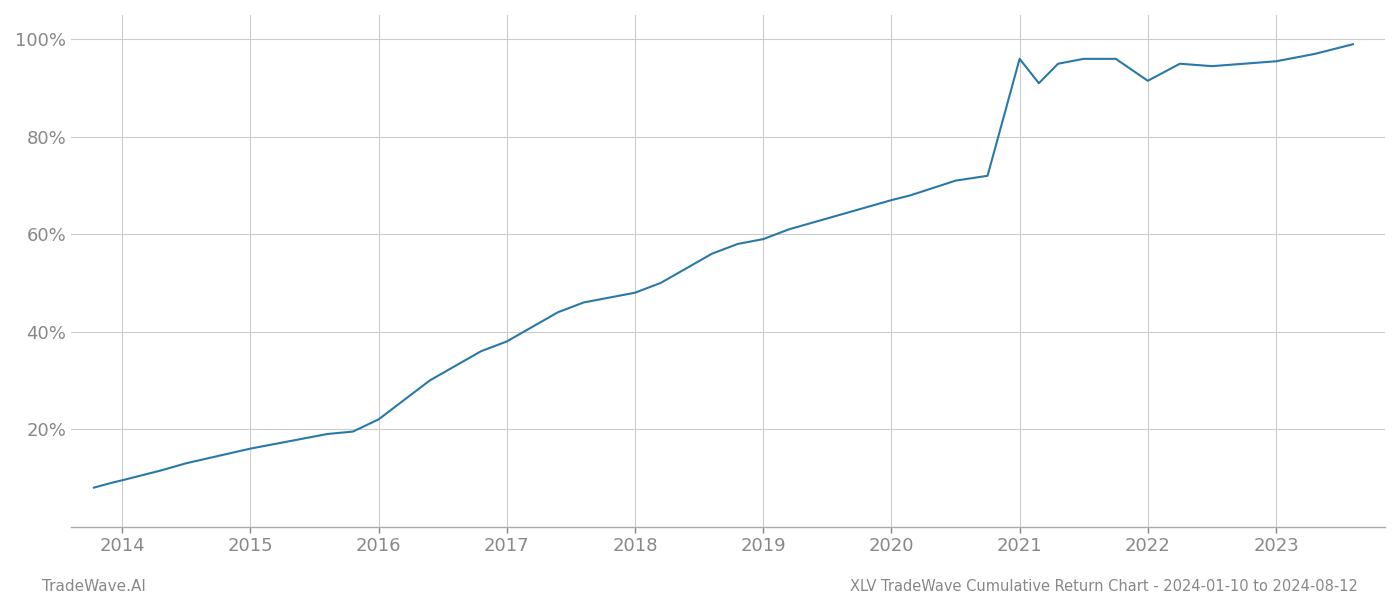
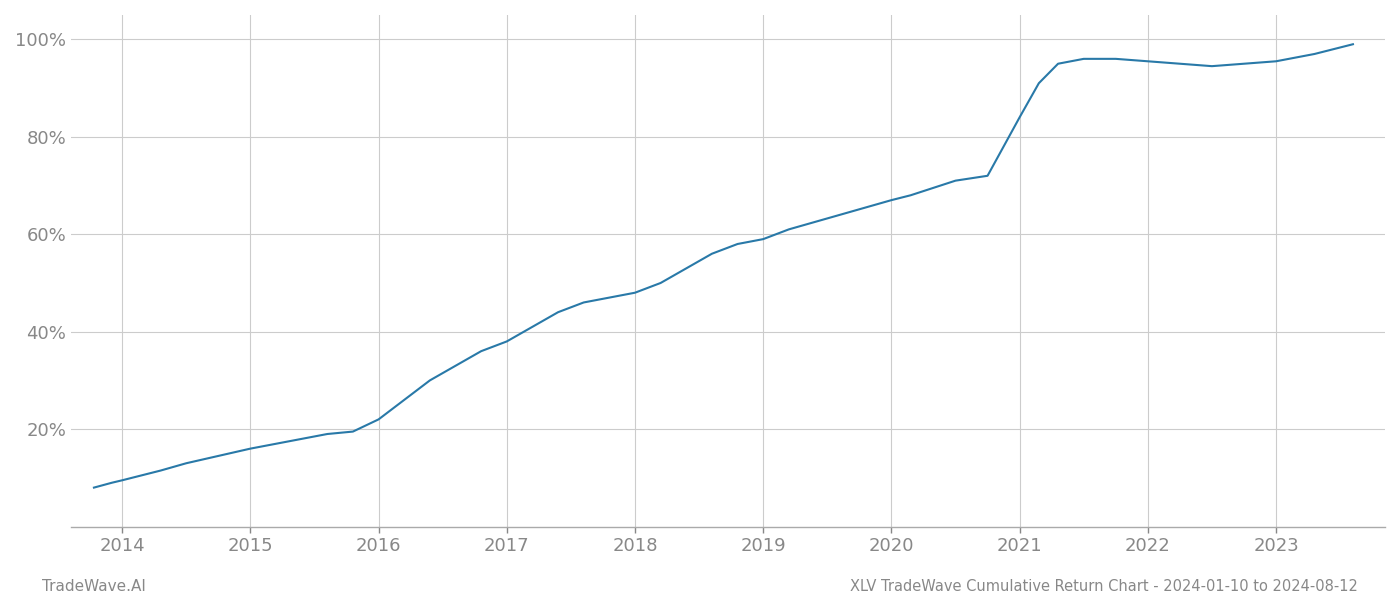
2021: 96.0% -> 84.0%
2022: 91.5% -> 95.5%
